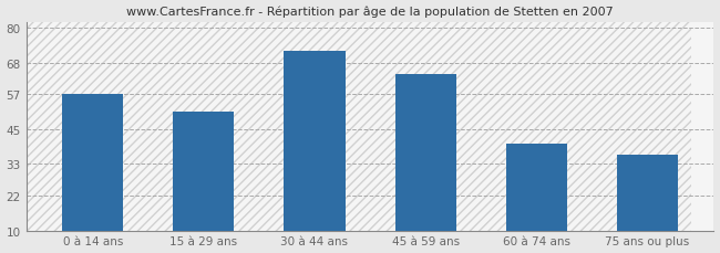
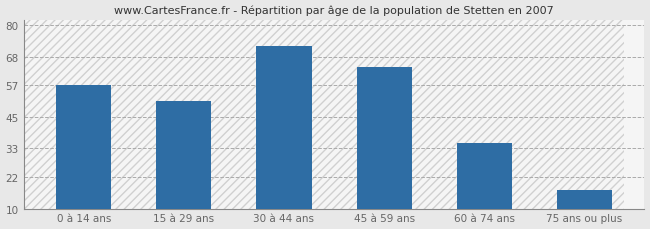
60 à 74 ans: 40 -> 35
75 ans ou plus: 36 -> 17
